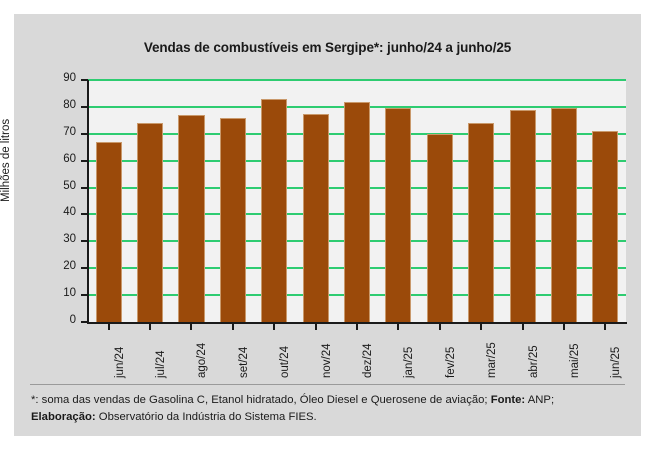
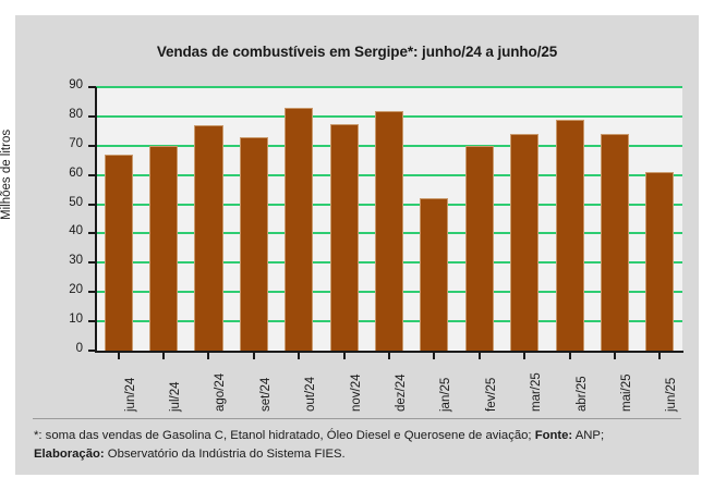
jul/24: 74 -> 70
set/24: 76 -> 73
jan/25: 80 -> 52
mai/25: 80 -> 74
jun/25: 71 -> 61
